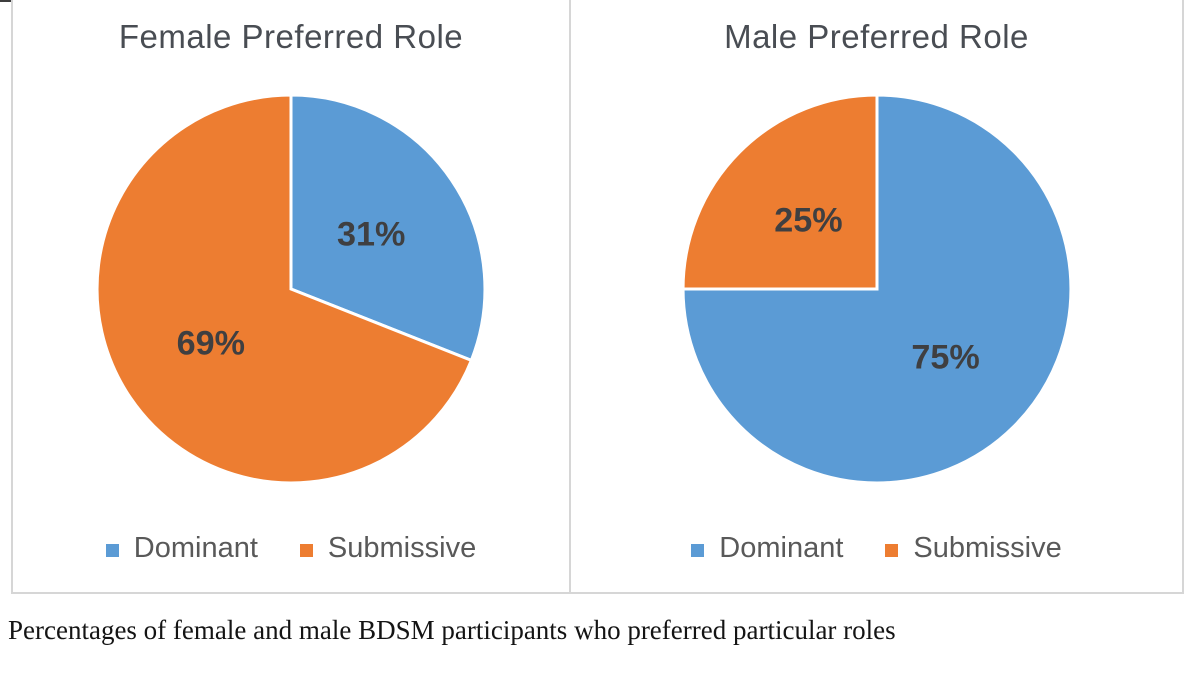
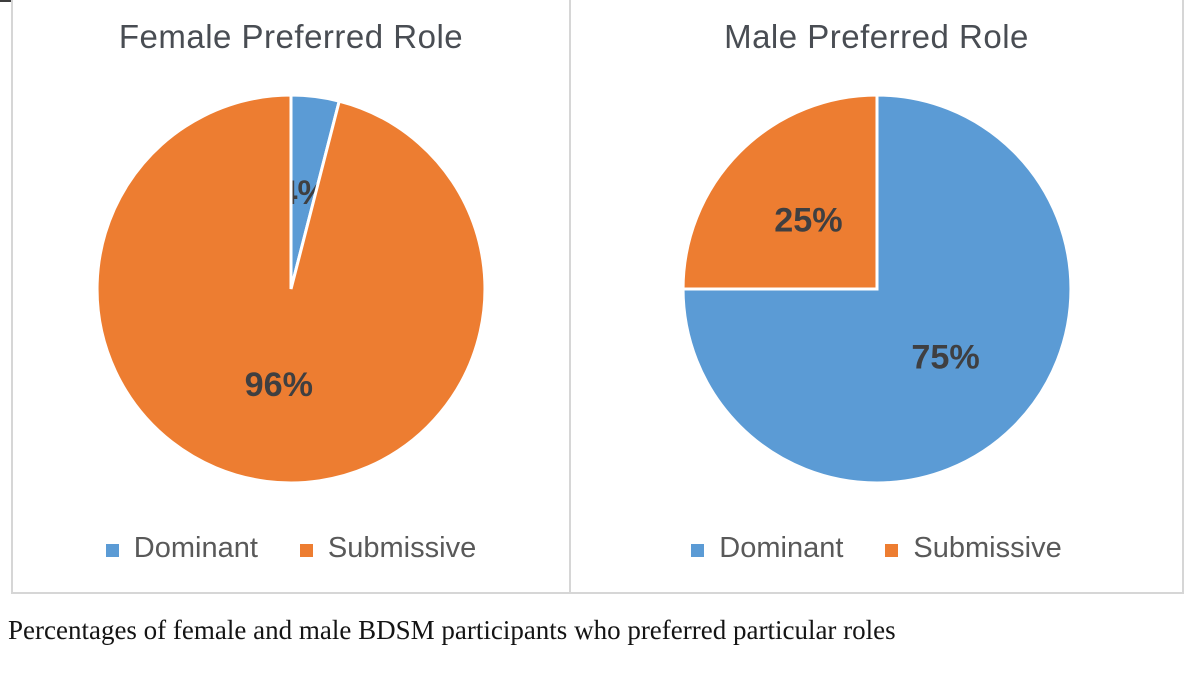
Female Preferred Role/Dominant: 31% -> 4%
Female Preferred Role/Submissive: 69% -> 96%
